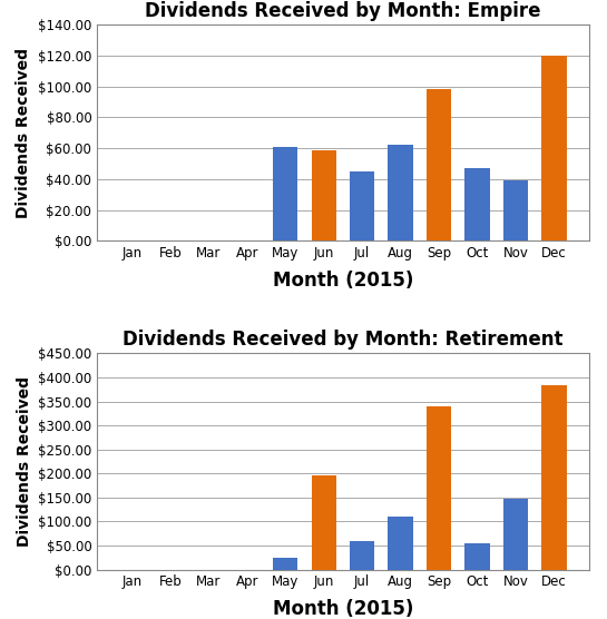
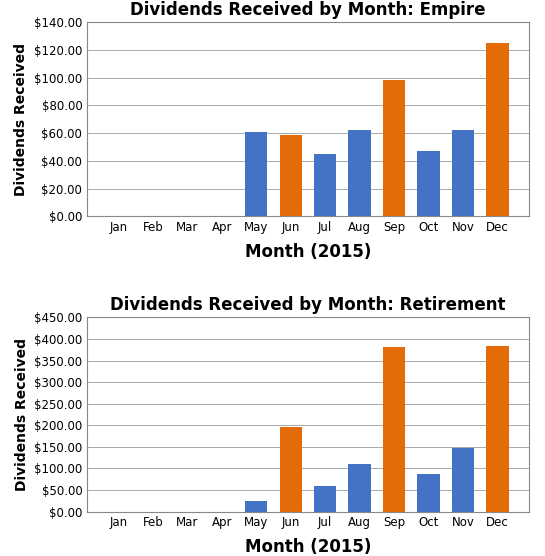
Dividends Received by Month: Empire/Nov: $39 -> $62
Dividends Received by Month: Empire/Dec: $120 -> $125
Dividends Received by Month: Retirement/Sep: $340 -> $382
Dividends Received by Month: Retirement/Oct: $55 -> $87
